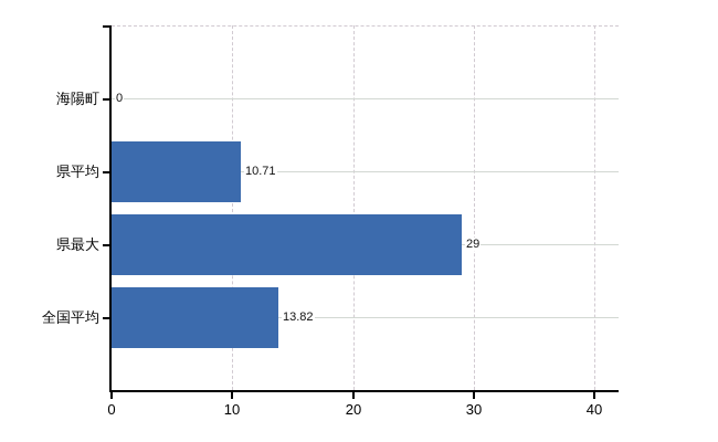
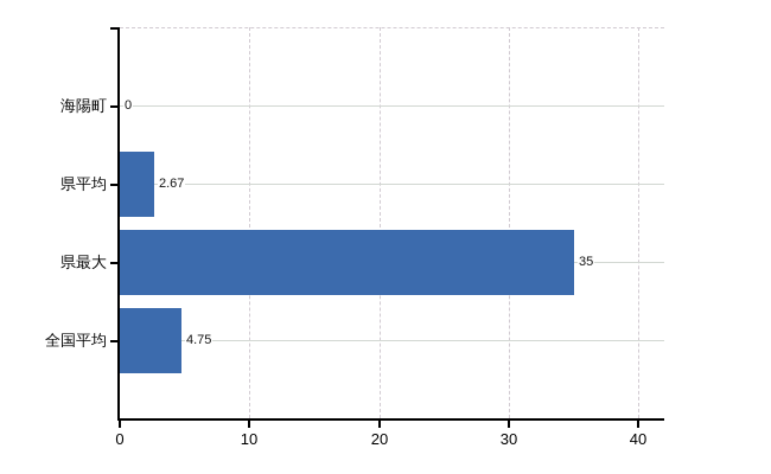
県平均: 10.71 -> 2.67
県最大: 29 -> 35
全国平均: 13.82 -> 4.75
